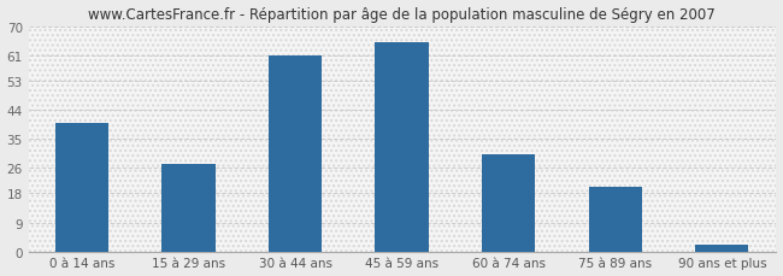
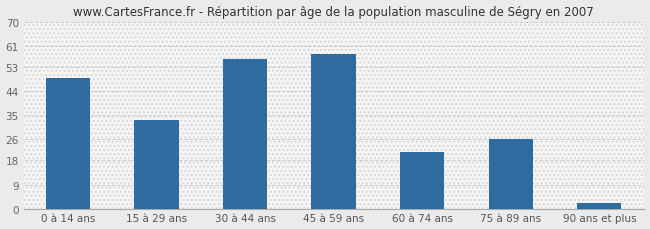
0 à 14 ans: 40 -> 49
15 à 29 ans: 27 -> 33
30 à 44 ans: 61 -> 56
45 à 59 ans: 65 -> 58
60 à 74 ans: 30 -> 21
75 à 89 ans: 20 -> 26
